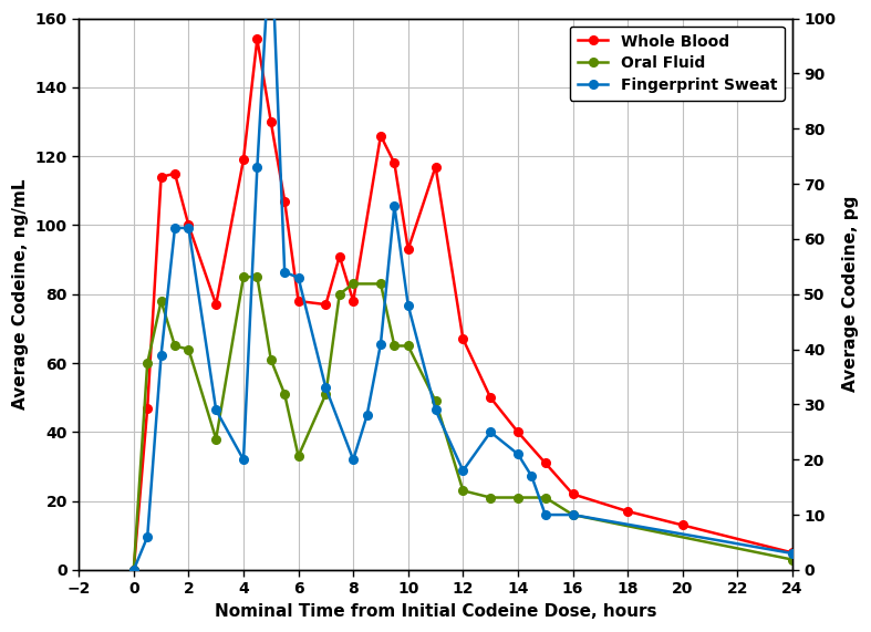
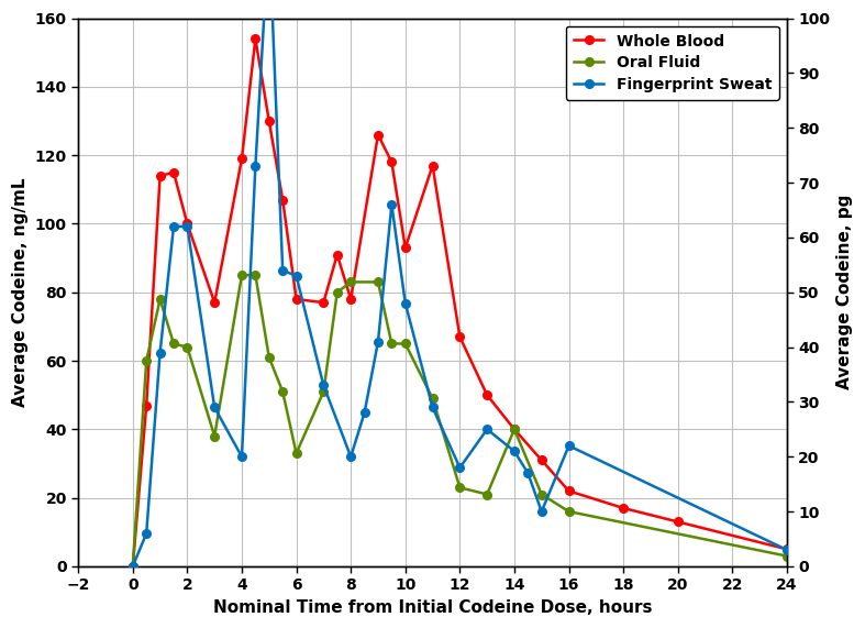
Oral Fluid/14: 21 -> 40
Fingerprint Sweat/16: 10 -> 22
